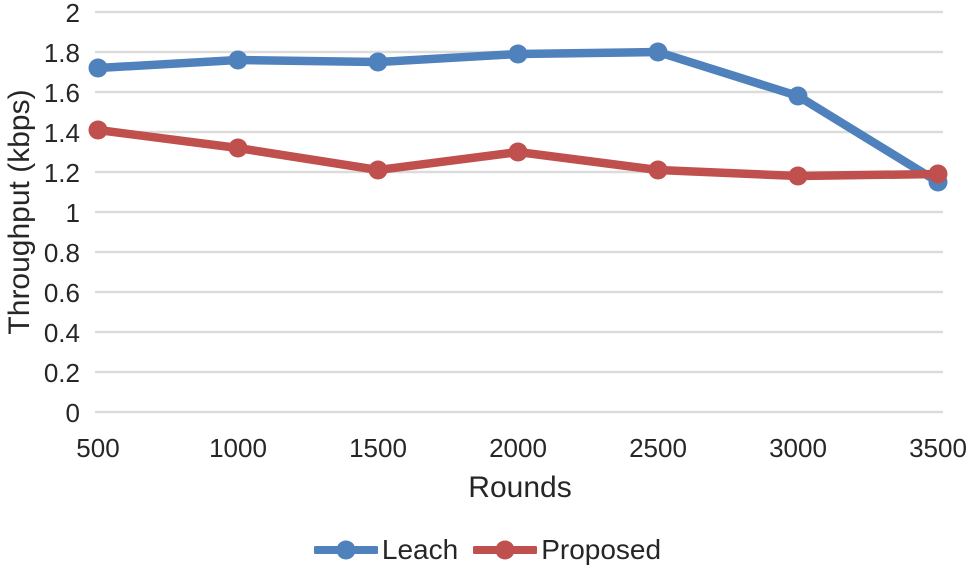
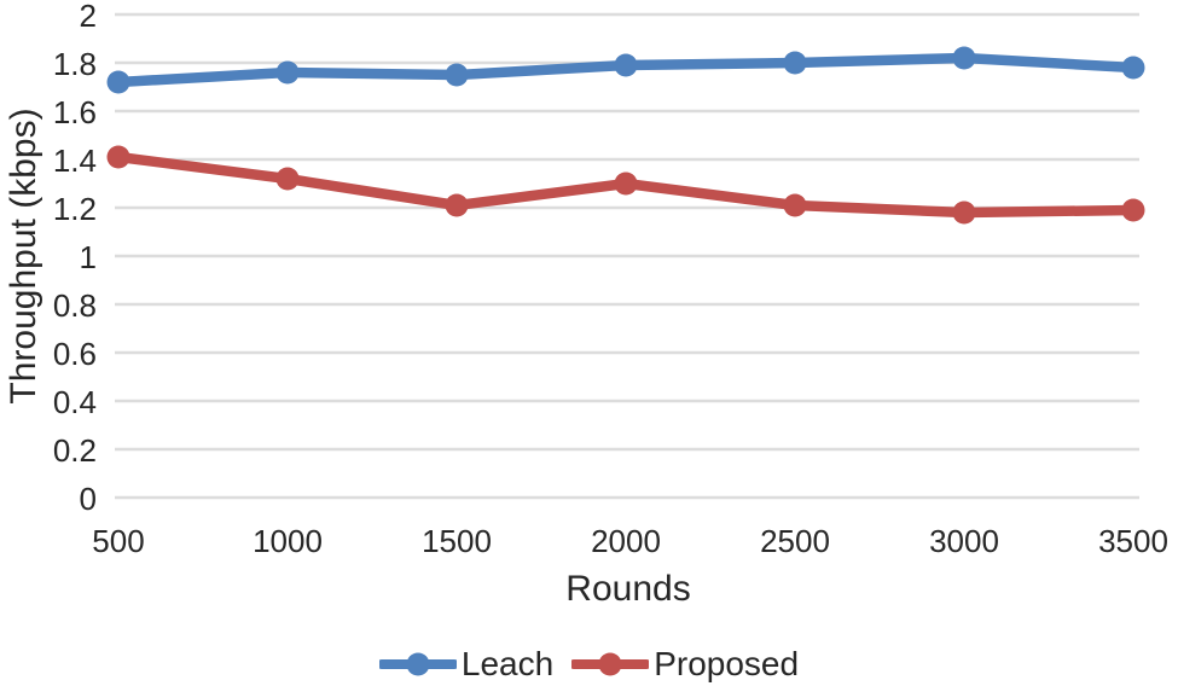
Leach/3000: 1.58 -> 1.82
Leach/3500: 1.15 -> 1.78
